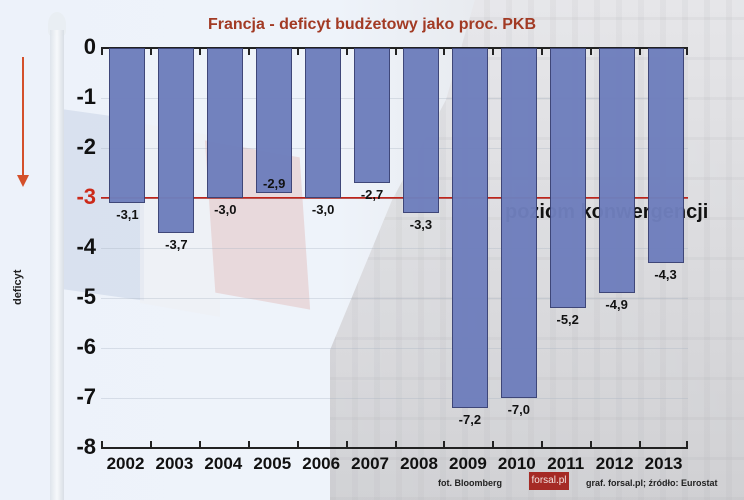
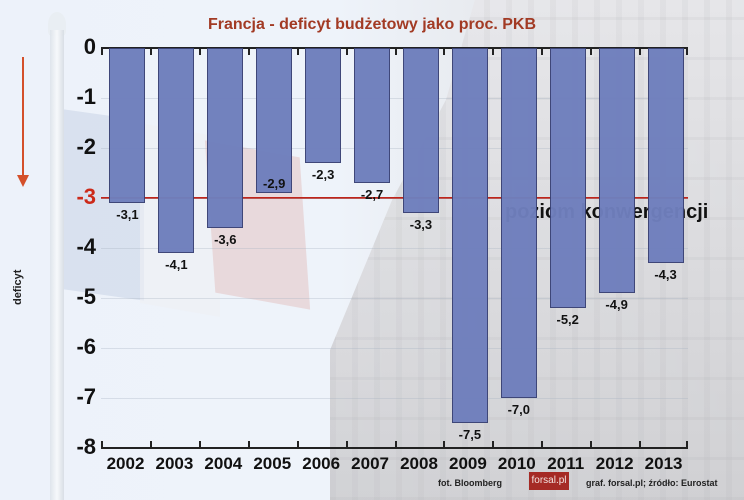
2003: -3,7 -> -4,1
2004: -3,0 -> -3,6
2006: -3,0 -> -2,3
2009: -7,2 -> -7,5
